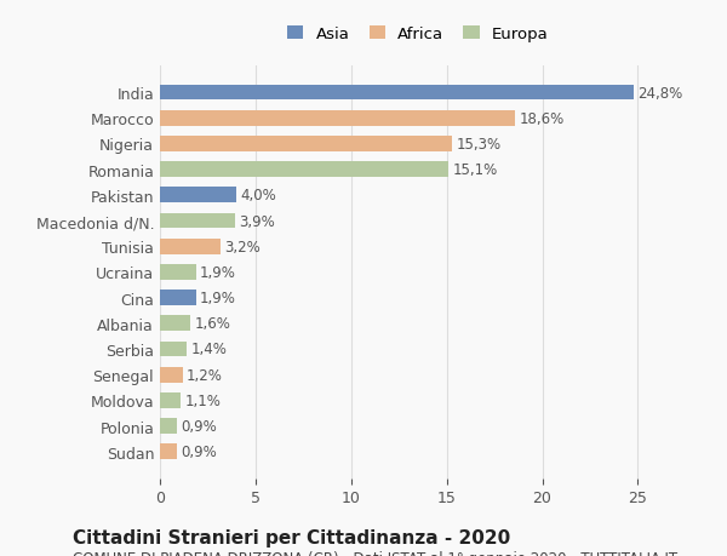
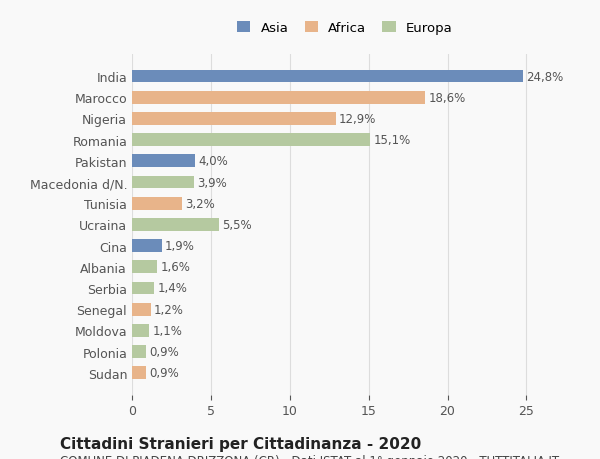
Nigeria: 15,3% -> 12,9%
Ucraina: 1,9% -> 5,5%
